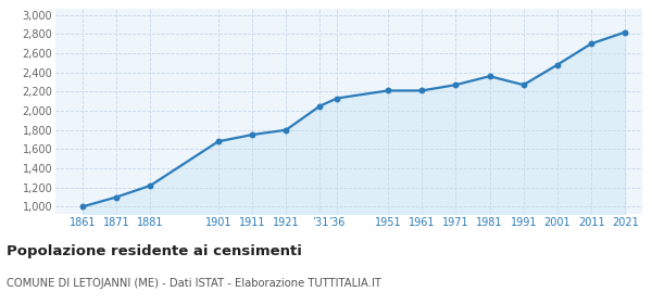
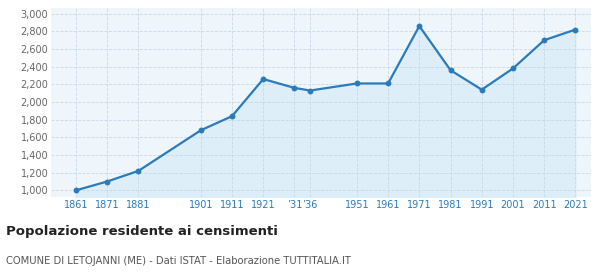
1911: 1,750 -> 1,840
1921: 1,800 -> 2,260
’31: 2,050 -> 2,160
1971: 2,270 -> 2,860
1991: 2,270 -> 2,140
2001: 2,480 -> 2,380
